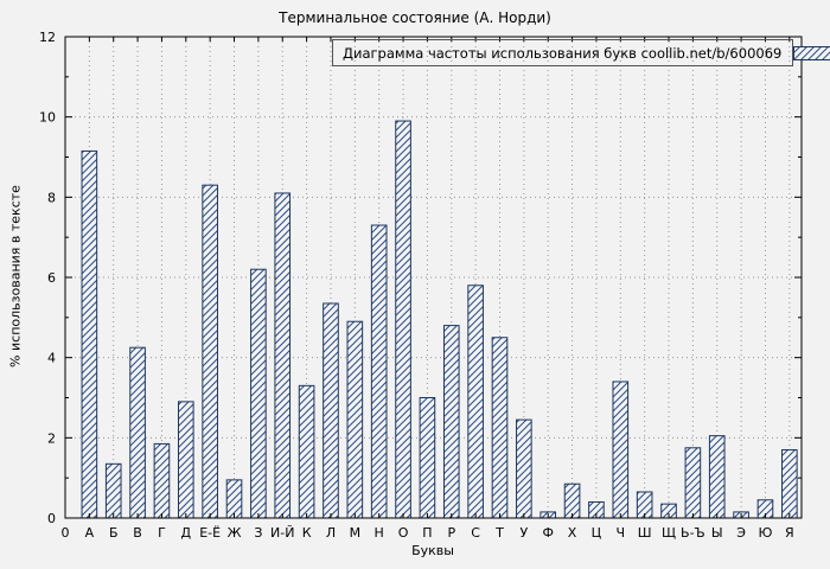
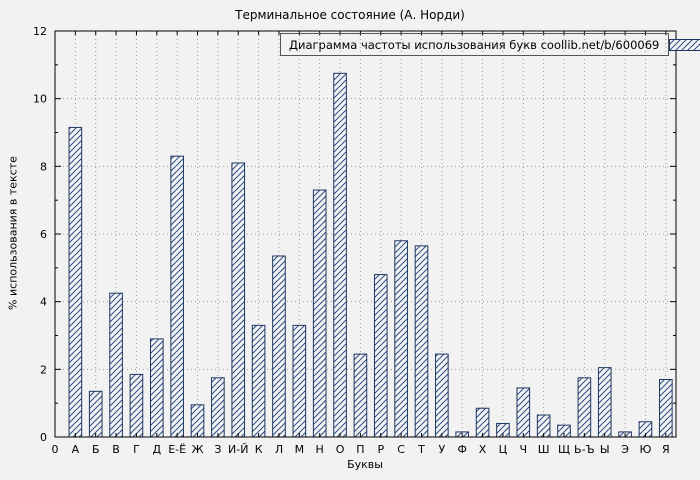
З: 6.2 -> 1.8
М: 4.9 -> 3.3
О: 9.9 -> 10.8
П: 3.0 -> 2.5
Т: 4.5 -> 5.7
Ч: 3.4 -> 1.4
